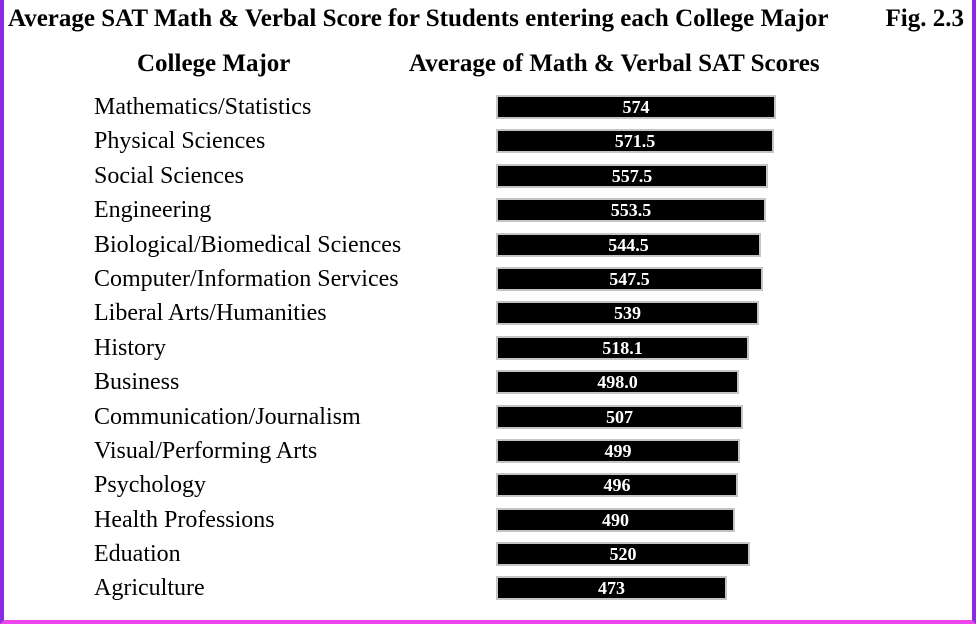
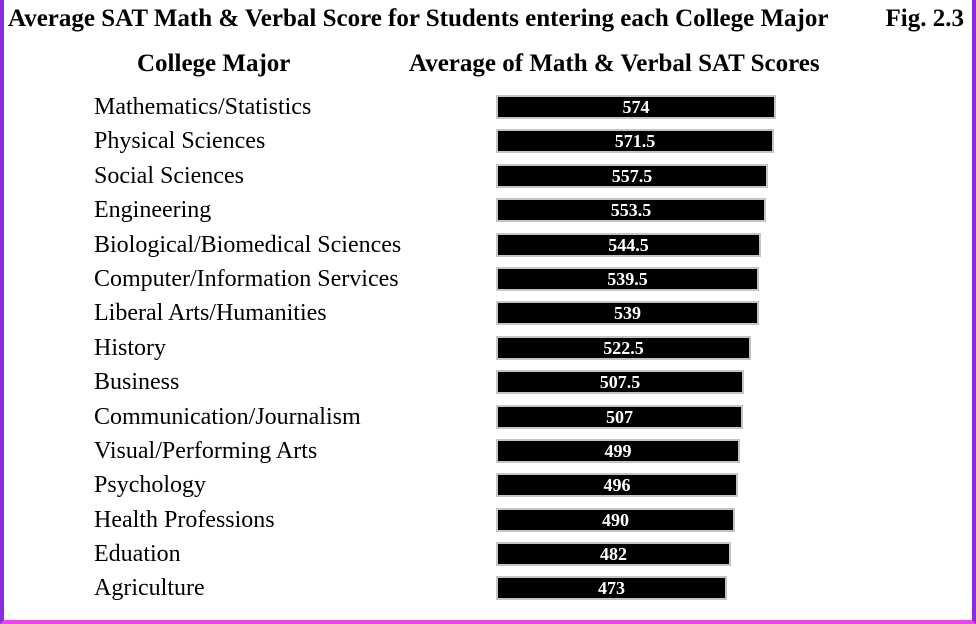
Computer/Information Services: 547.5 -> 539.5
History: 518.1 -> 522.5
Business: 498.0 -> 507.5
Eduation: 520 -> 482
